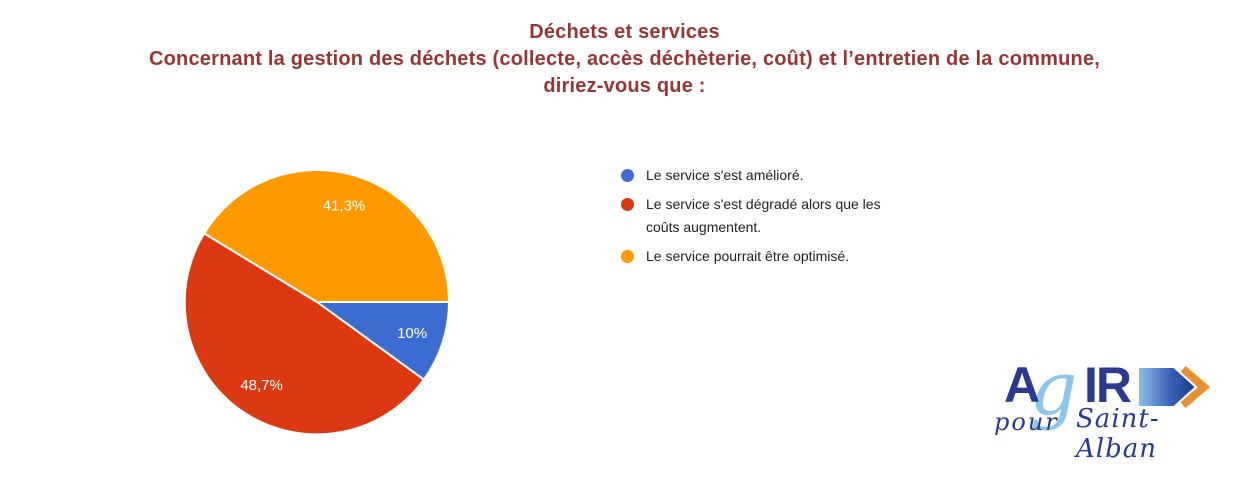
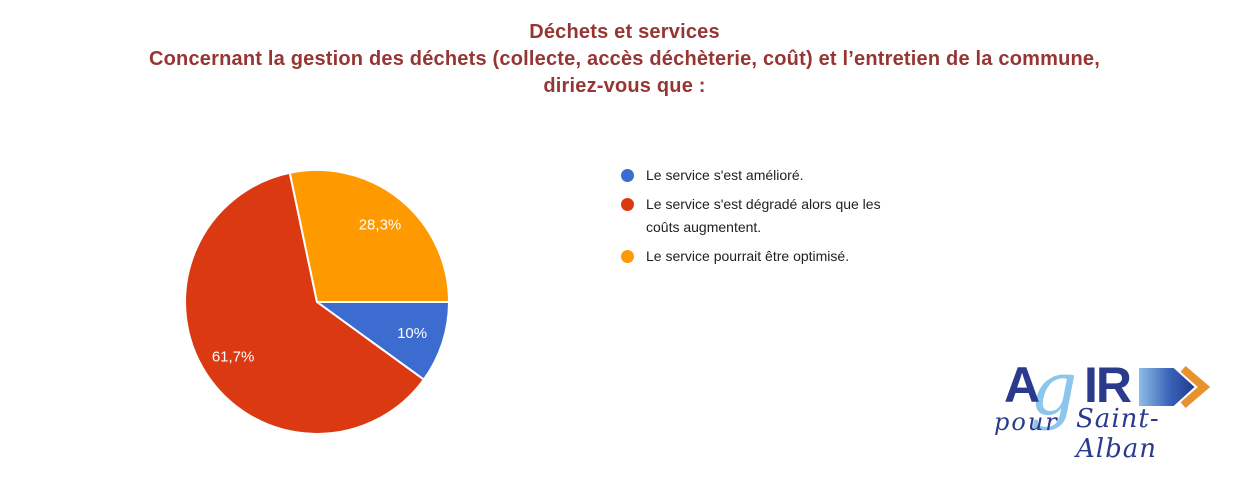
Le service s'est dégradé alors que les coûts augmentent.: 48,7% -> 61,7%
Le service pourrait être optimisé.: 41,3% -> 28,3%
